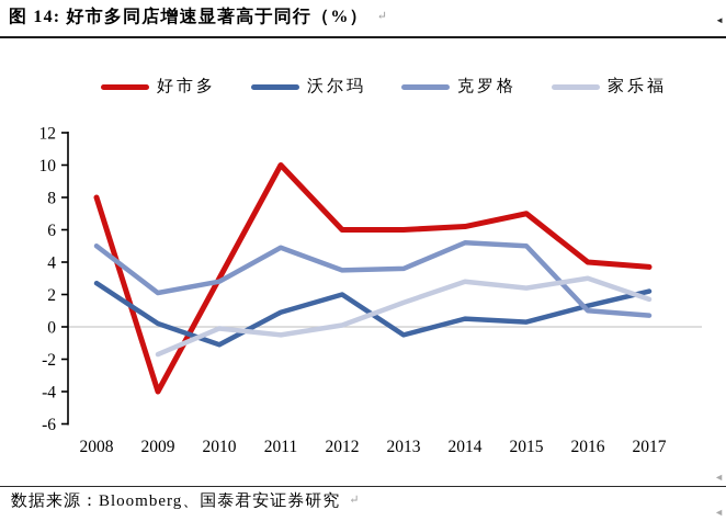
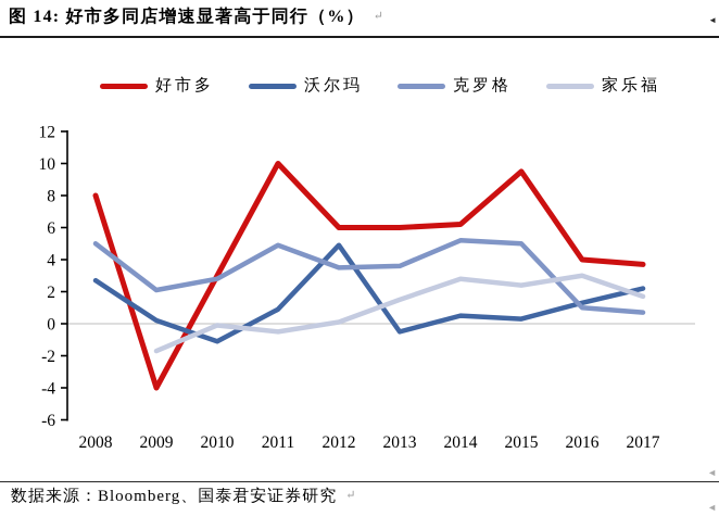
沃尔玛/2012: 2.0 -> 4.9
好市多/2015: 7.0 -> 9.5
